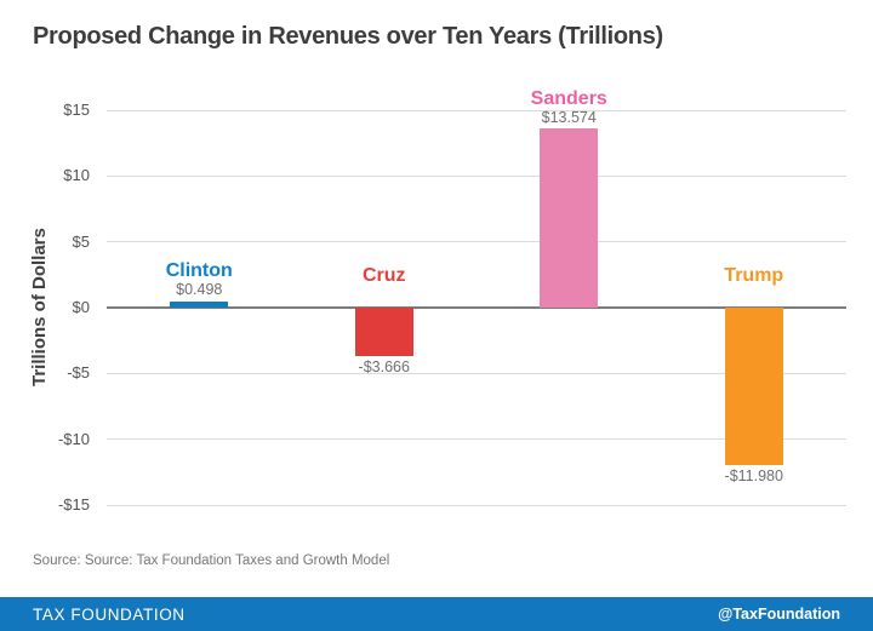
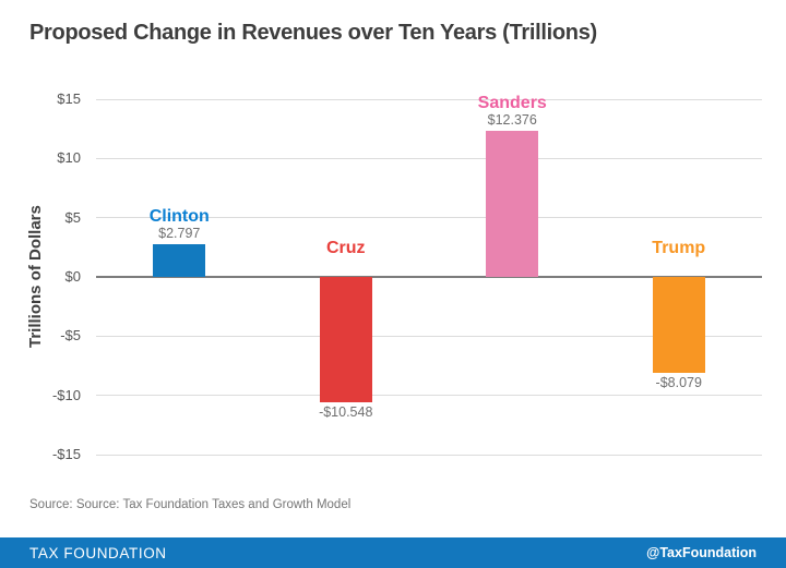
Clinton: $0.498 -> $2.797
Cruz: -$3.666 -> -$10.548
Sanders: $13.574 -> $12.376
Trump: -$11.980 -> -$8.079
